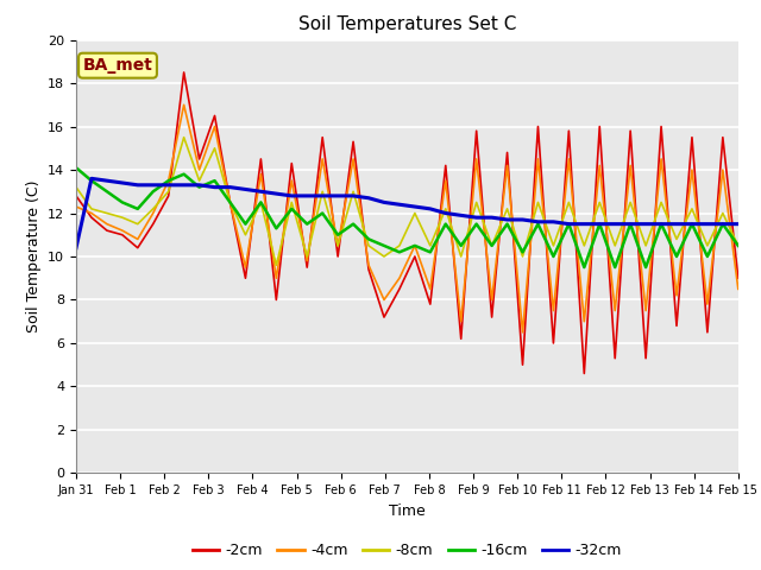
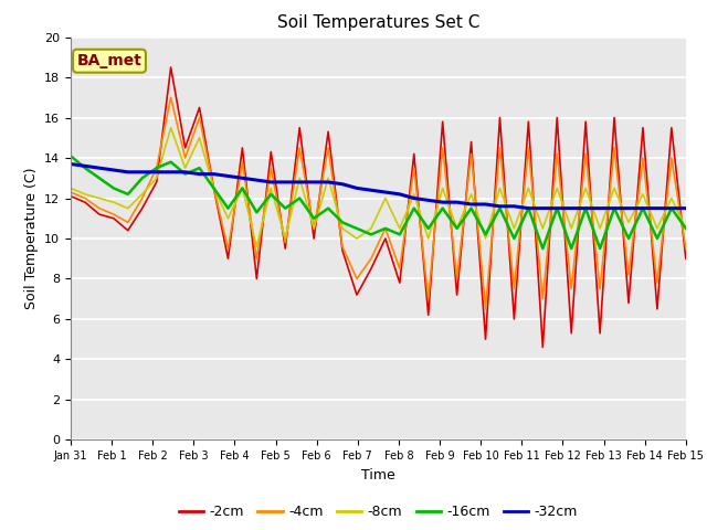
-2cm/Jan 31: 12.8 -> 12.1
-8cm/Jan 31: 13.2 -> 12.5
-32cm/Jan 31: 10.4 -> 13.7
-4cm/Feb 15: 8.5 -> 9.5
